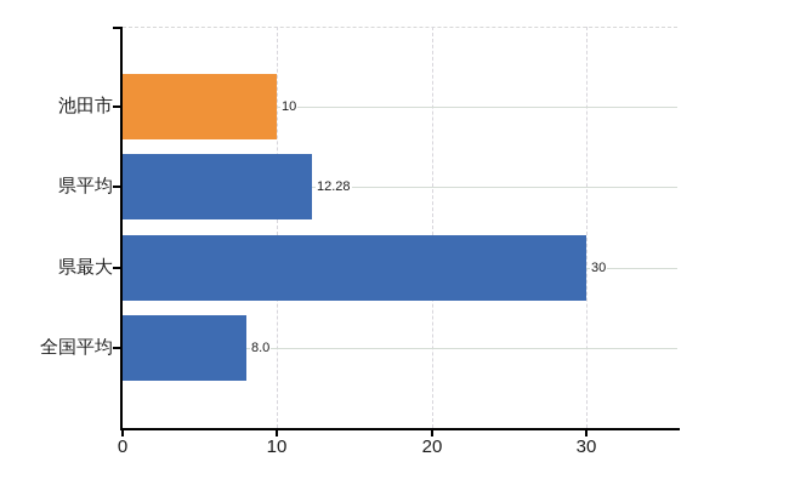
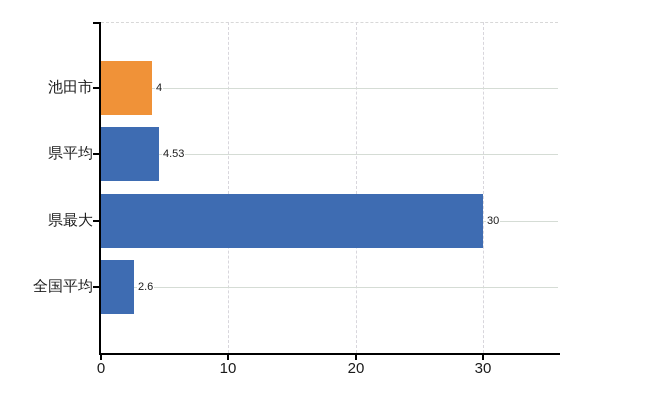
池田市: 10 -> 4
県平均: 12.28 -> 4.53
全国平均: 8.0 -> 2.6
